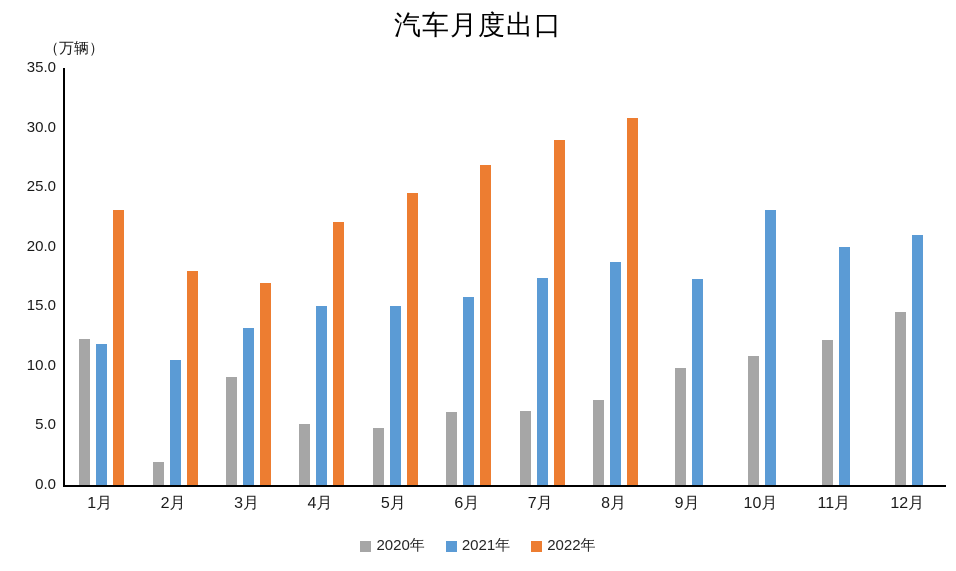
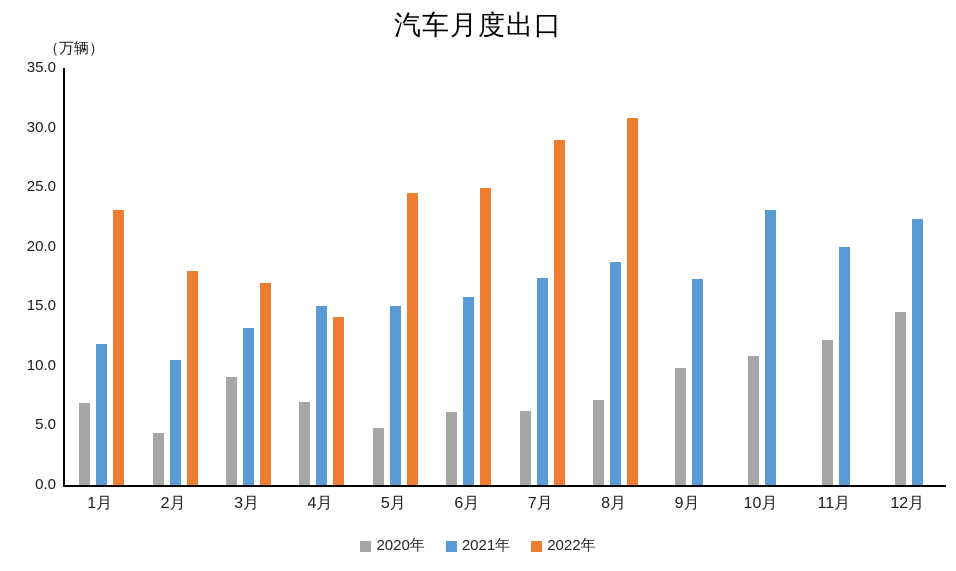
2020年/1月: 12.3 -> 6.9
2020年/2月: 1.9 -> 4.4
2020年/4月: 5.1 -> 7.0
2022年/4月: 22.1 -> 14.1
2022年/6月: 26.9 -> 24.9
2021年/12月: 21.0 -> 22.3
